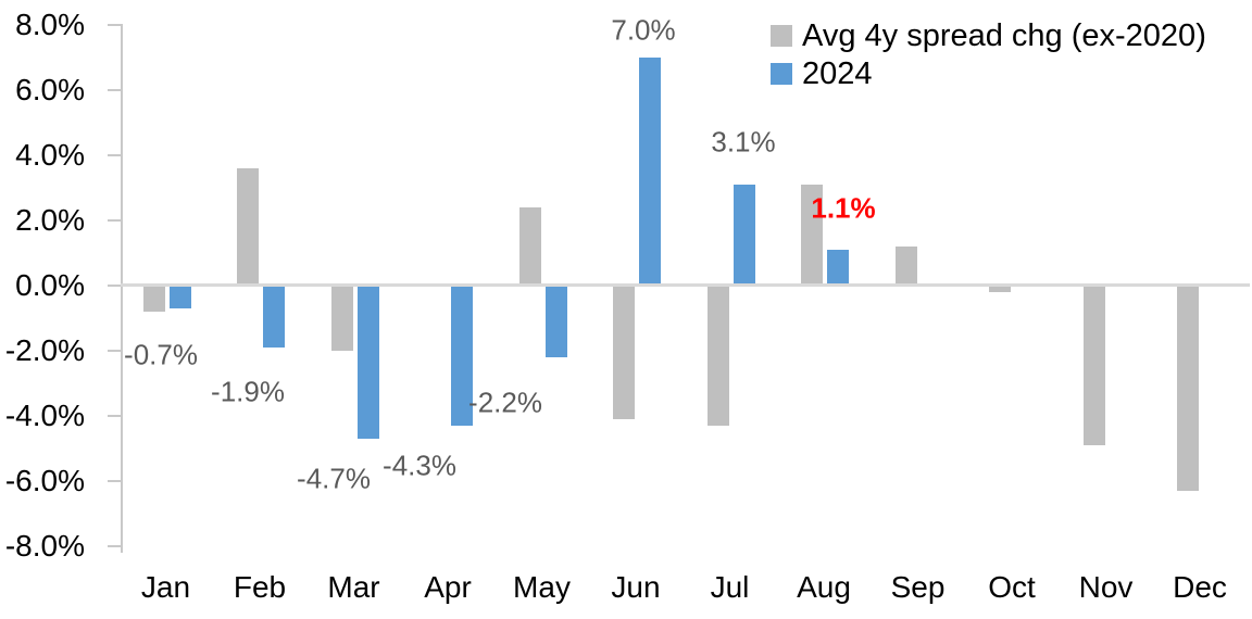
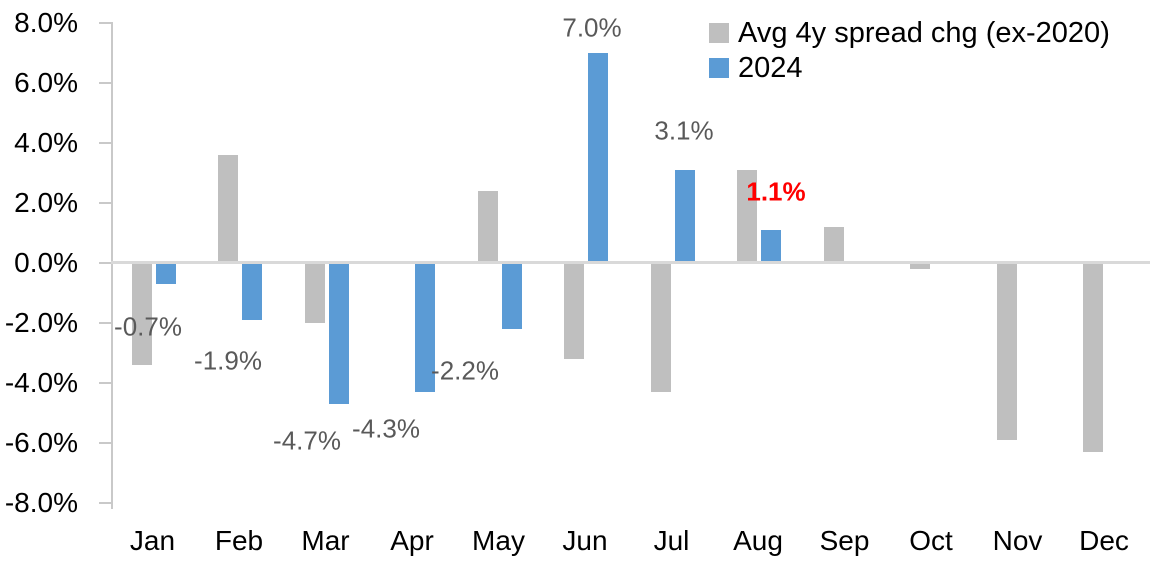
Avg 4y spread chg (ex-2020)/Jan: -0.8% -> -3.4%
Avg 4y spread chg (ex-2020)/Jun: -4.1% -> -3.2%
Avg 4y spread chg (ex-2020)/Nov: -4.9% -> -5.9%
